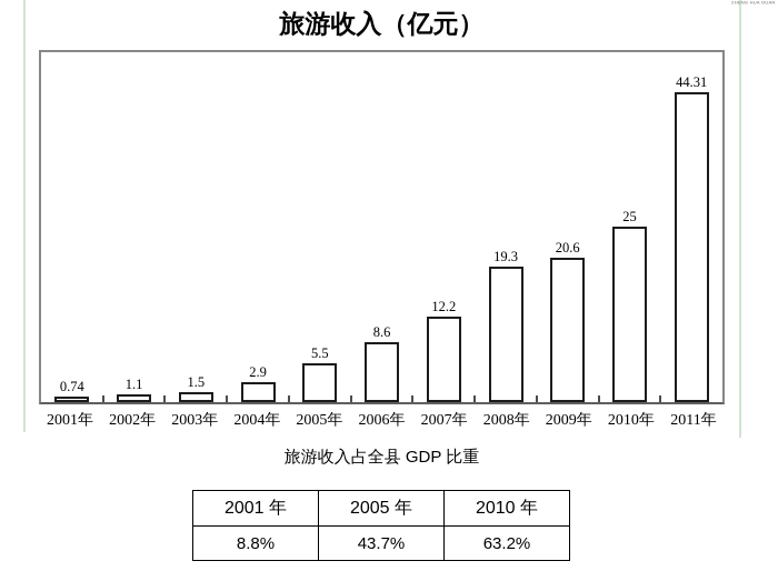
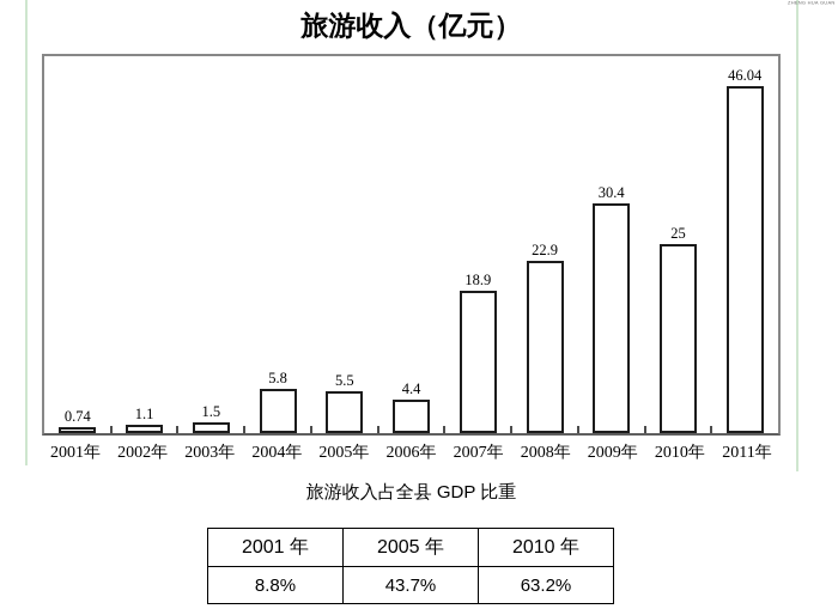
旅游收入（亿元）/2004年: 2.9 -> 5.8
旅游收入（亿元）/2006年: 8.6 -> 4.4
旅游收入（亿元）/2007年: 12.2 -> 18.9
旅游收入（亿元）/2008年: 19.3 -> 22.9
旅游收入（亿元）/2009年: 20.6 -> 30.4
旅游收入（亿元）/2011年: 44.31 -> 46.04
